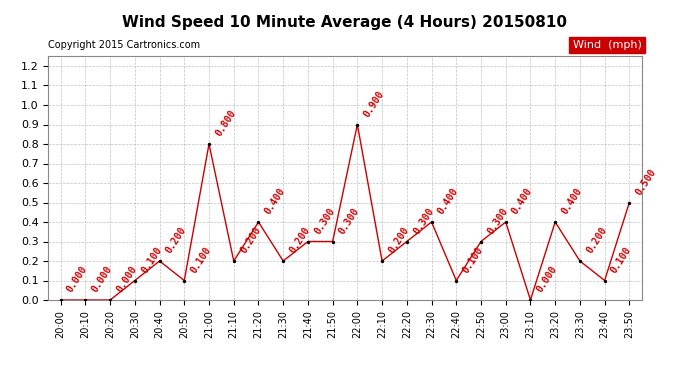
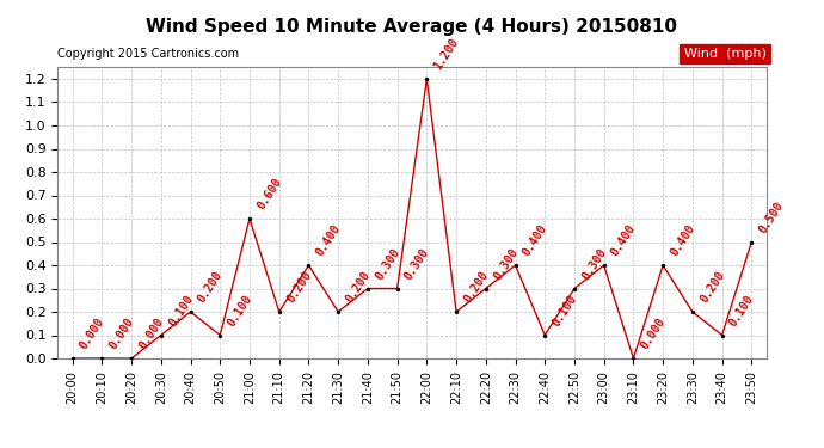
21:00: 0.800 -> 0.600
22:00: 0.900 -> 1.200
